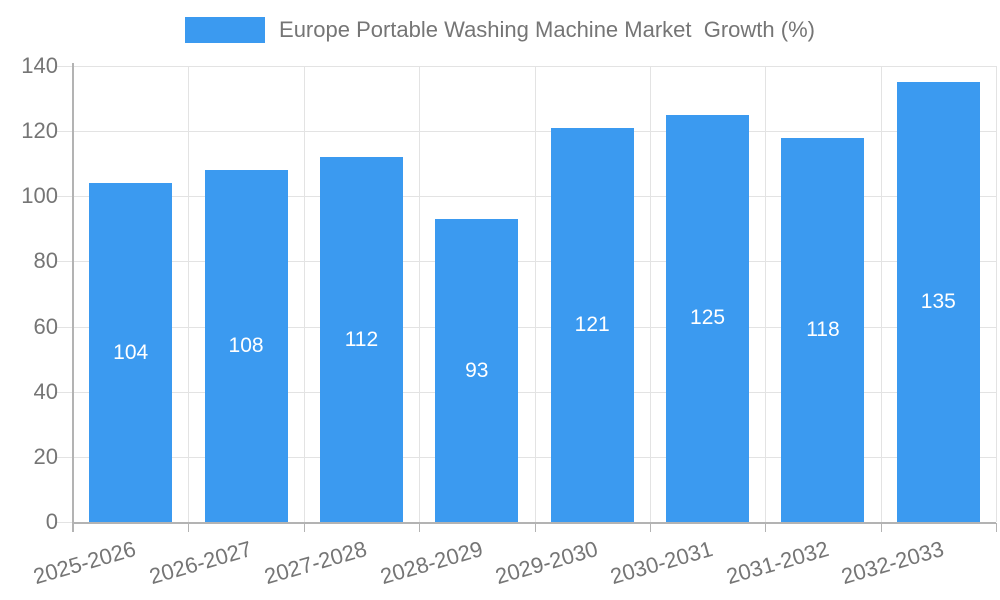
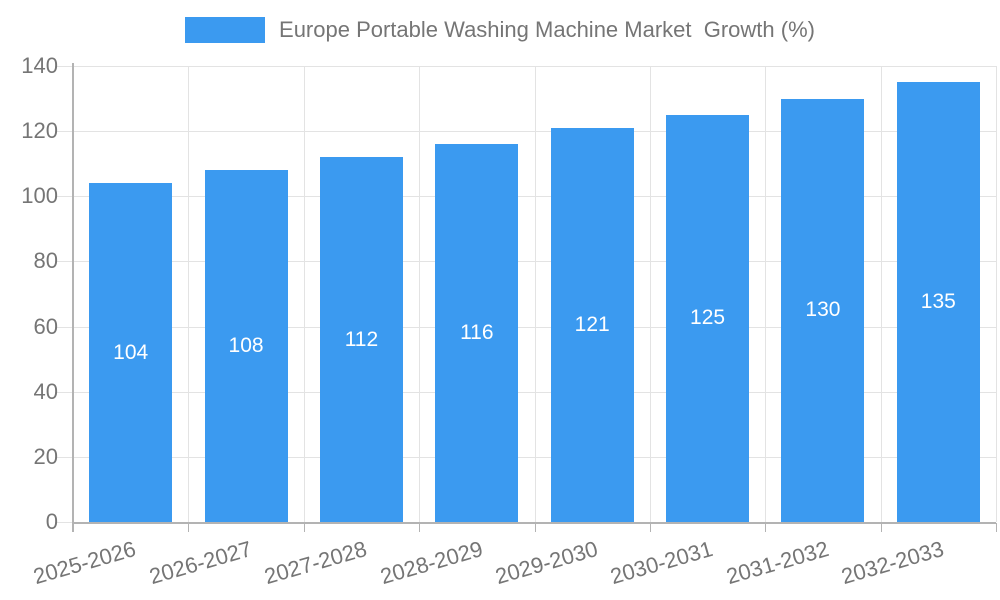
2028-2029: 93 -> 116
2031-2032: 118 -> 130
